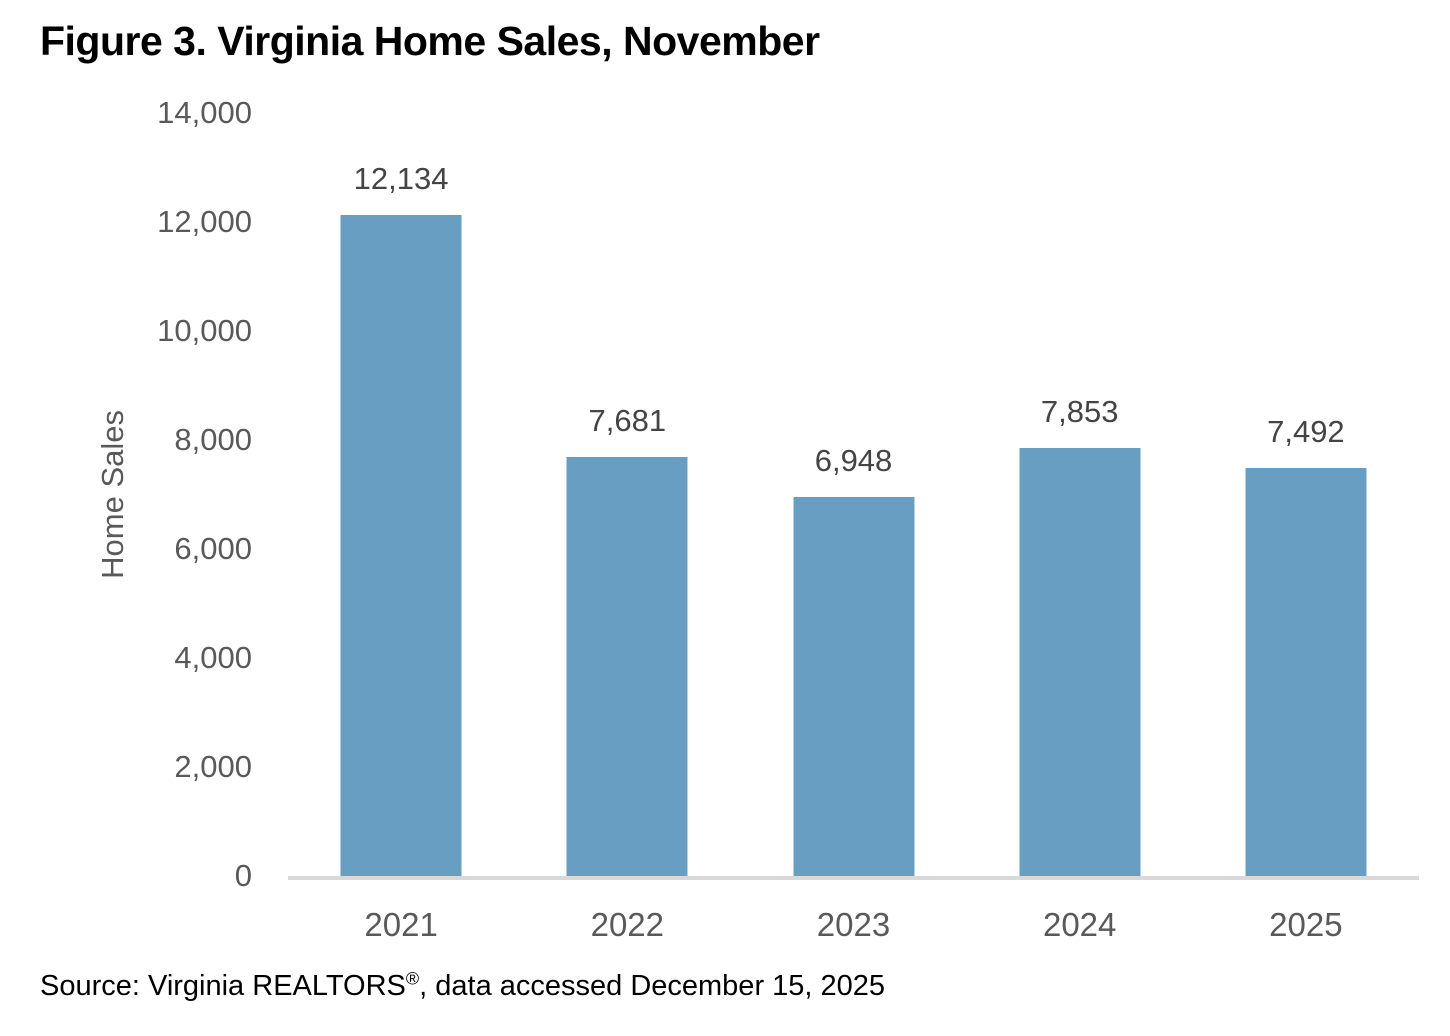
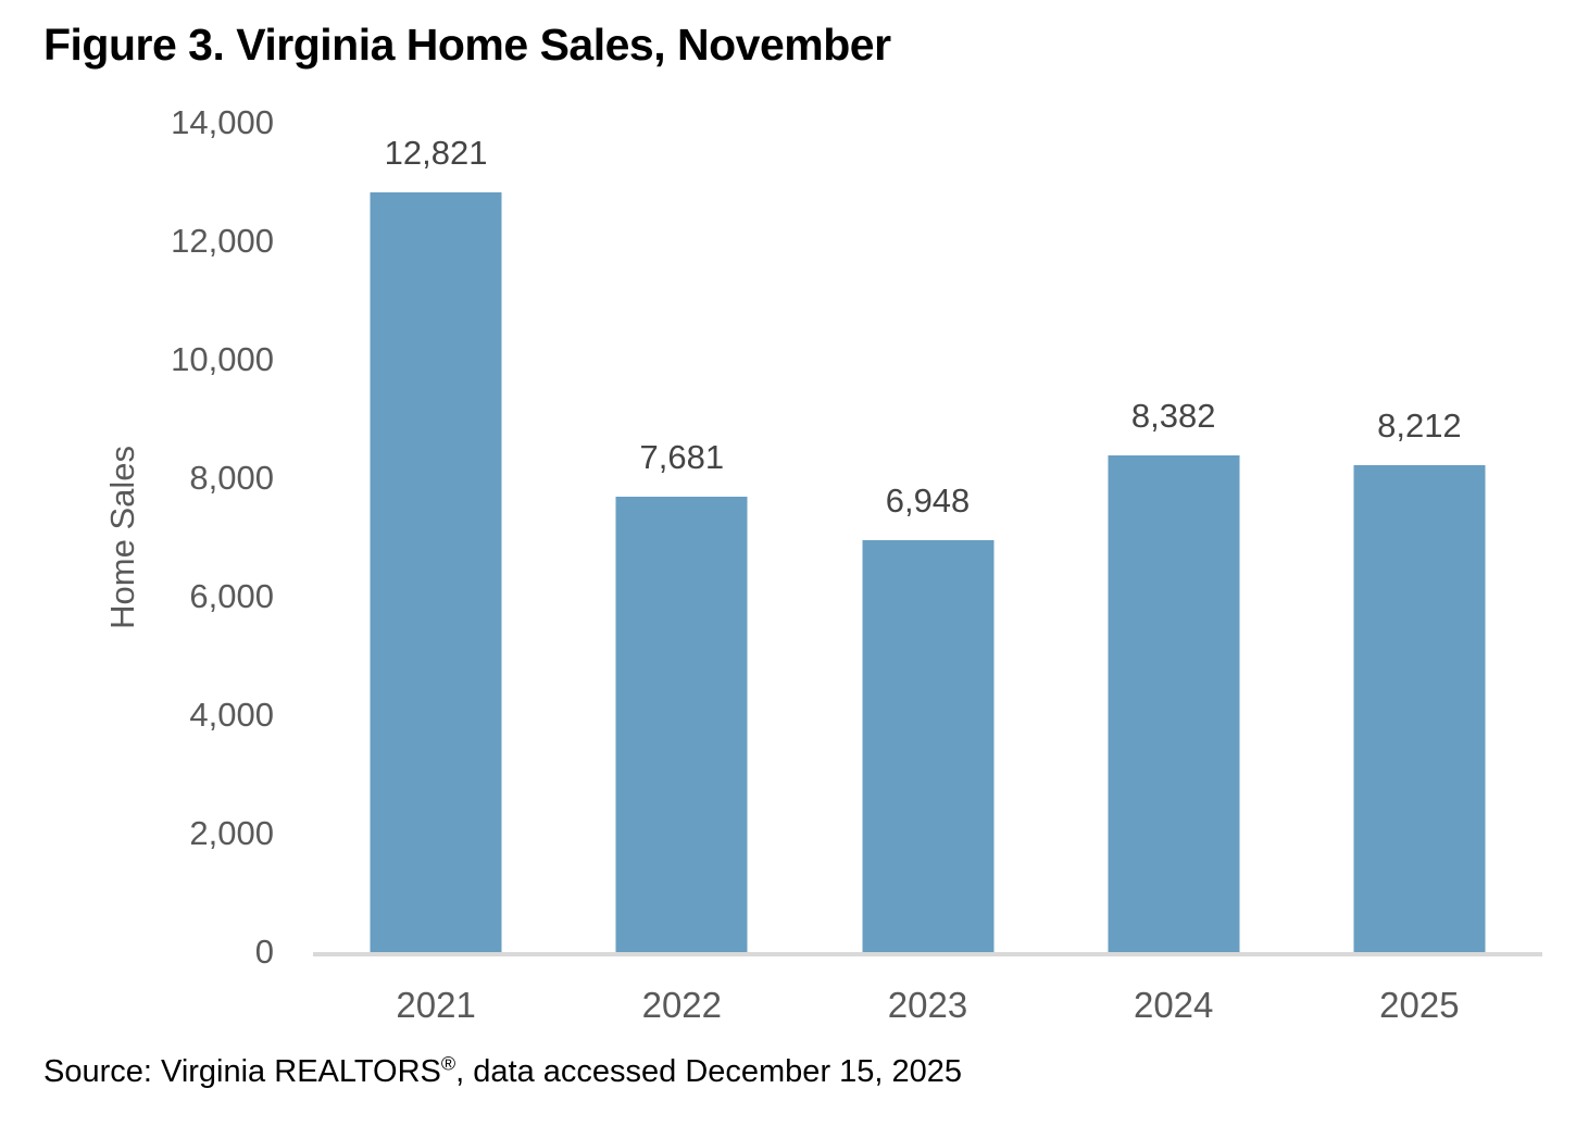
2021: 12,134 -> 12,821
2024: 7,853 -> 8,382
2025: 7,492 -> 8,212
